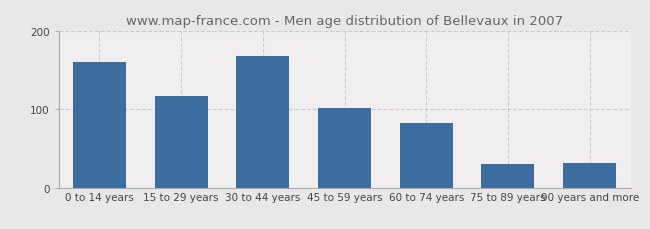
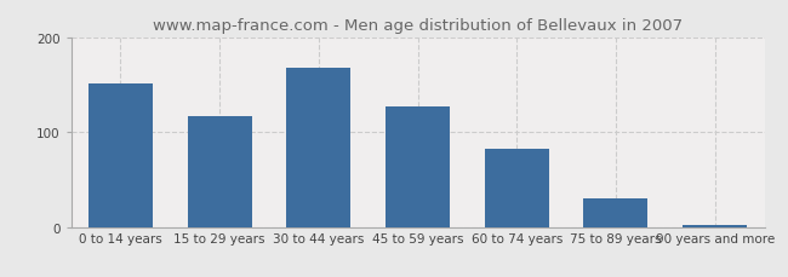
0 to 14 years: 160 -> 152
45 to 59 years: 102 -> 127
90 years and more: 32 -> 2
